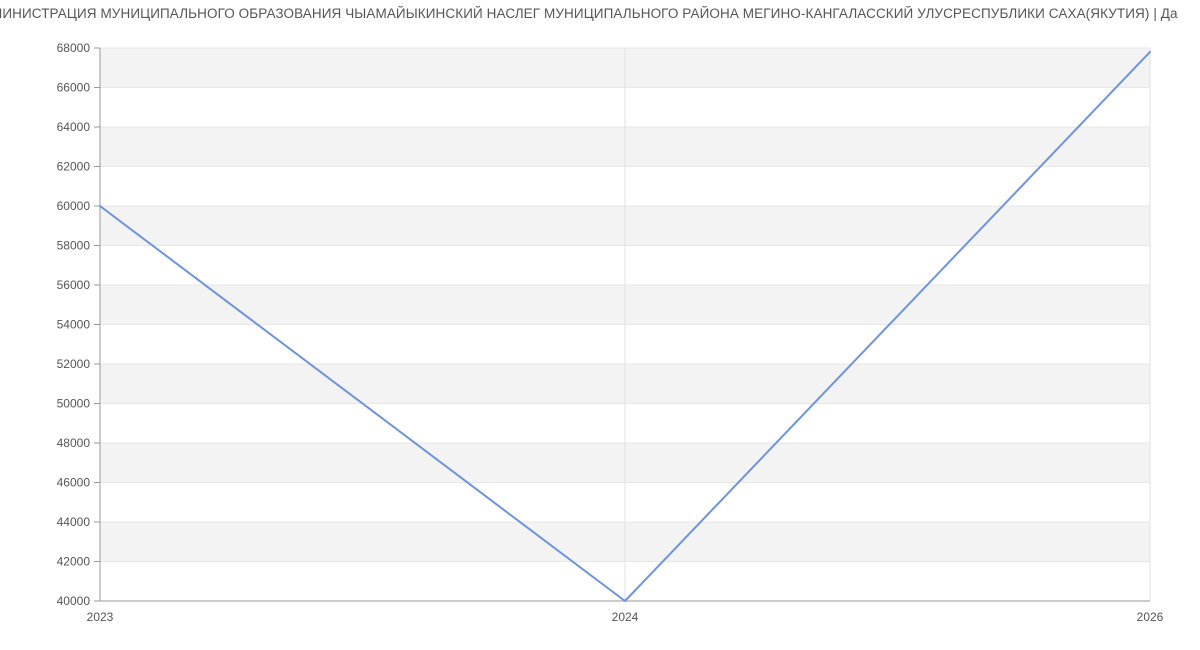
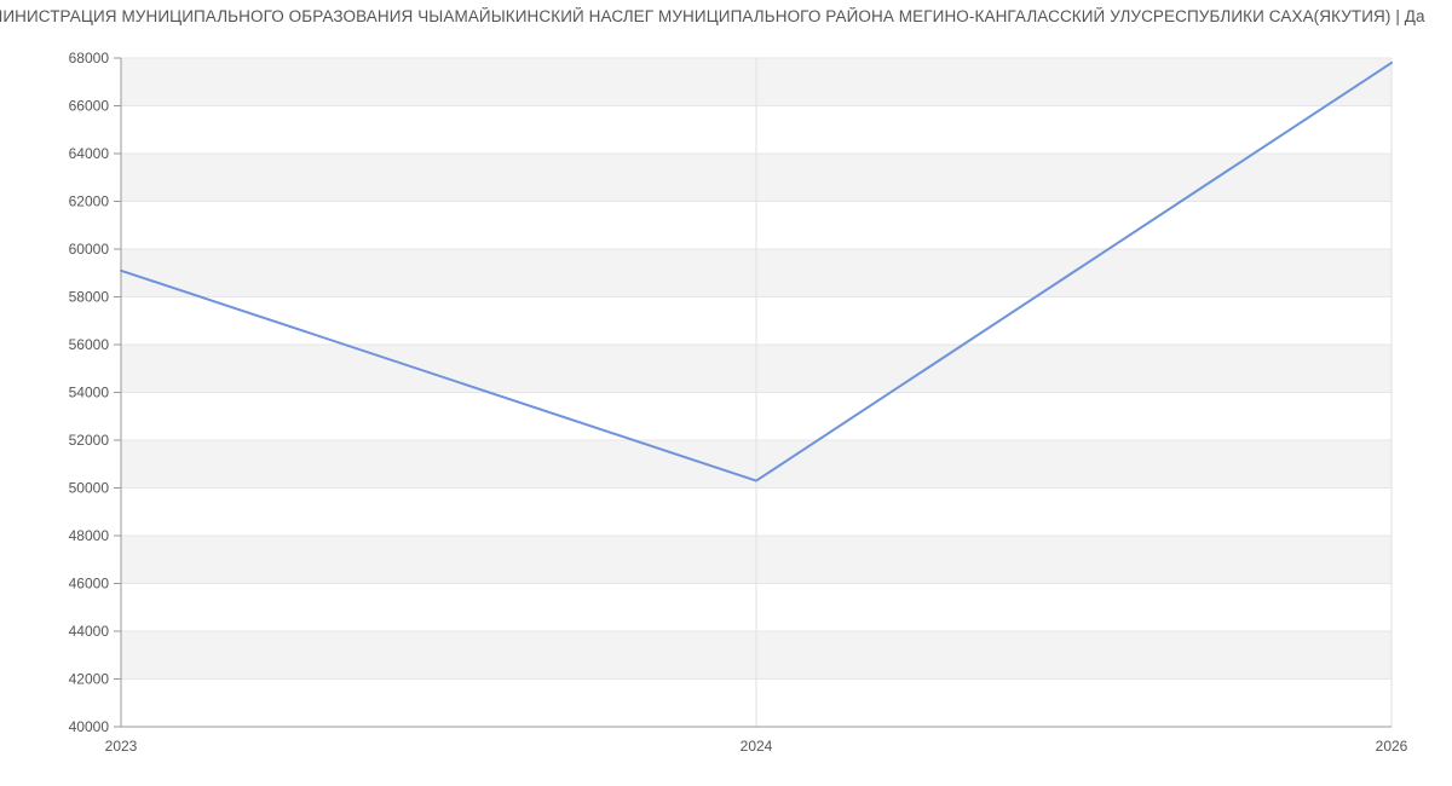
2023: 60000 -> 59100
2024: 40000 -> 50300
